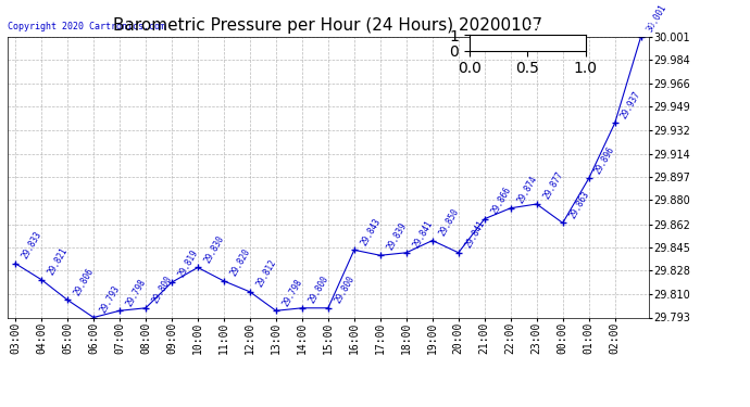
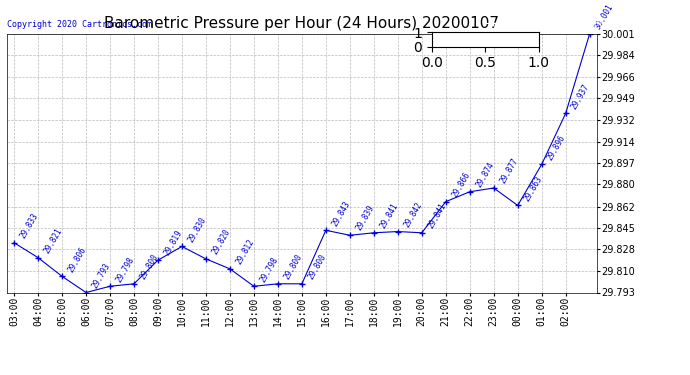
19:00: 29.850 -> 29.842
